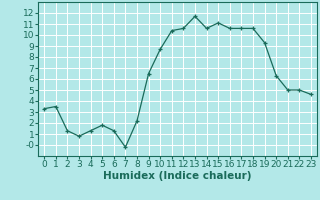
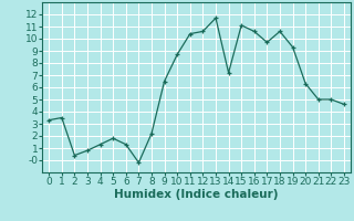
2: 1.3 -> 0.4
14: 10.6 -> 7.2
17: 10.6 -> 9.7
